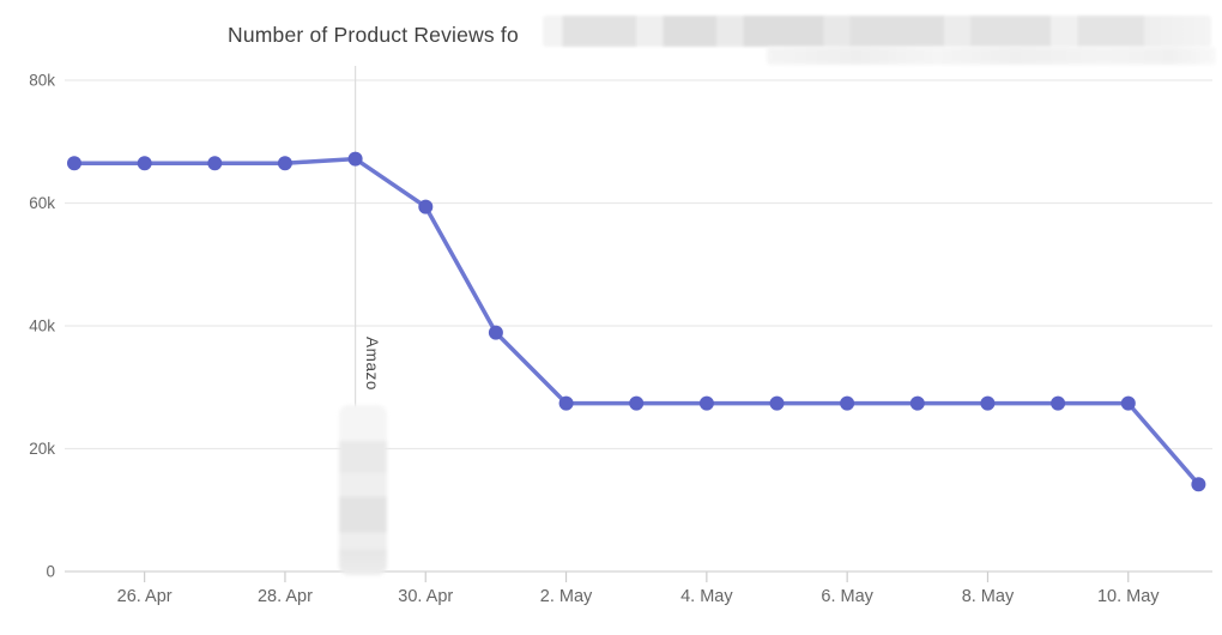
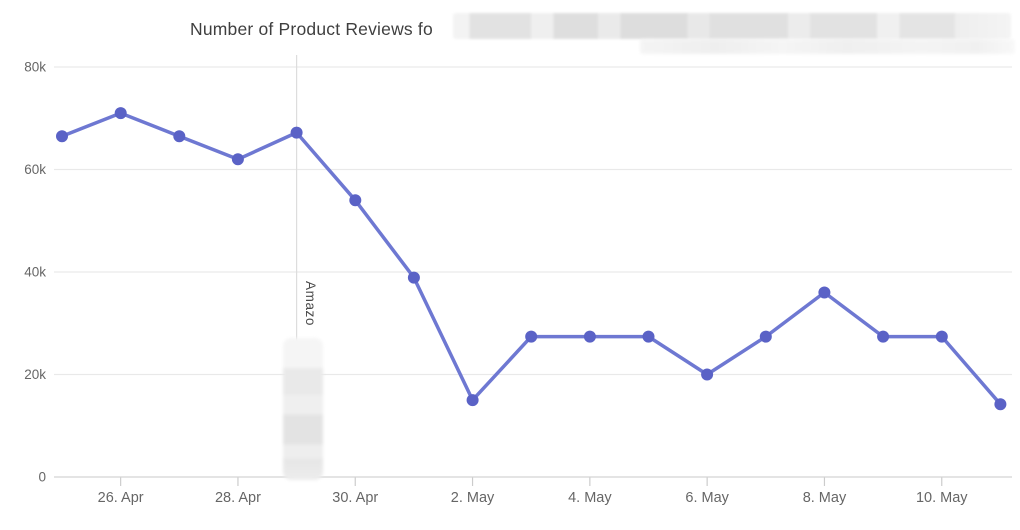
26. Apr: 66k -> 71k
28. Apr: 66k -> 62k
30. Apr: 59k -> 54k
2. May: 27k -> 15k
6. May: 27k -> 20k
8. May: 27k -> 36k
